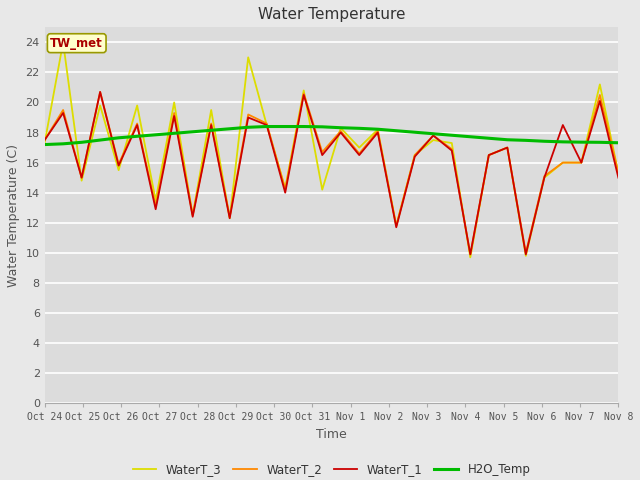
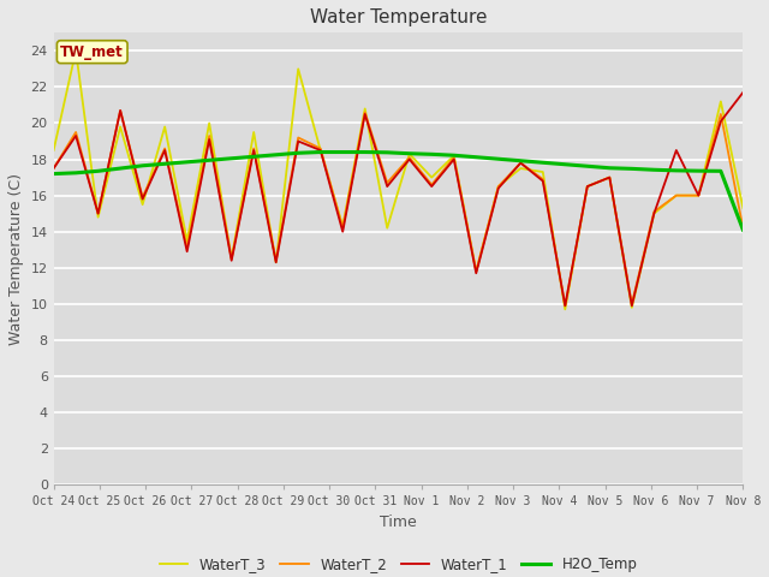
WaterT_3/Oct 24: 17.3 -> 18.5
WaterT_1/Nov 8: 15.0 -> 21.7
WaterT_2/Nov 8: 15.3 -> 14.2
H2O_Temp/Nov 8: 17.3 -> 14.1
